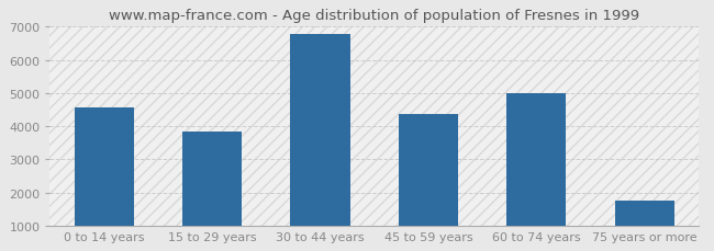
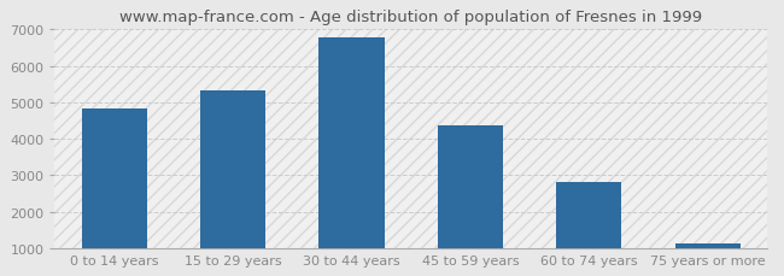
0 to 14 years: 4550 -> 4830
15 to 29 years: 3850 -> 5310
60 to 74 years: 5000 -> 2820
75 years or more: 1750 -> 1110
